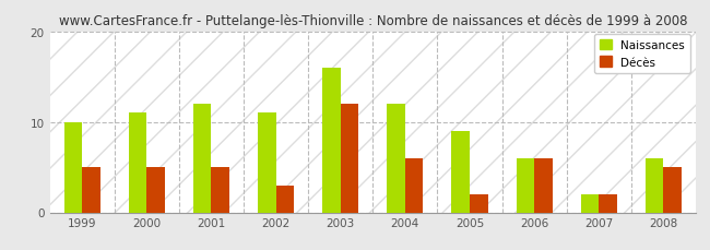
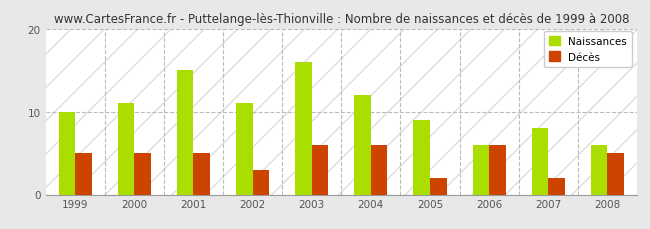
Naissances/2001: 12 -> 15
Décès/2003: 12 -> 6
Naissances/2007: 2 -> 8
